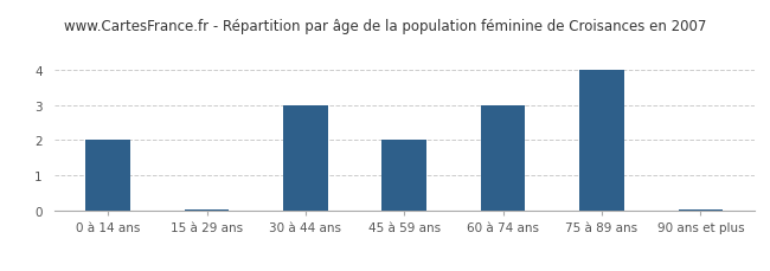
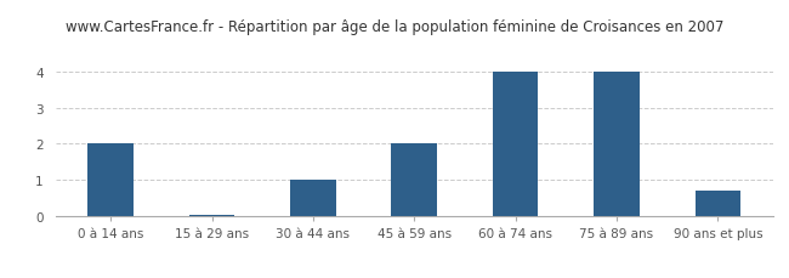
30 à 44 ans: 3.00 -> 1.00
60 à 74 ans: 3.00 -> 4.00
90 ans et plus: 0.05 -> 0.70
